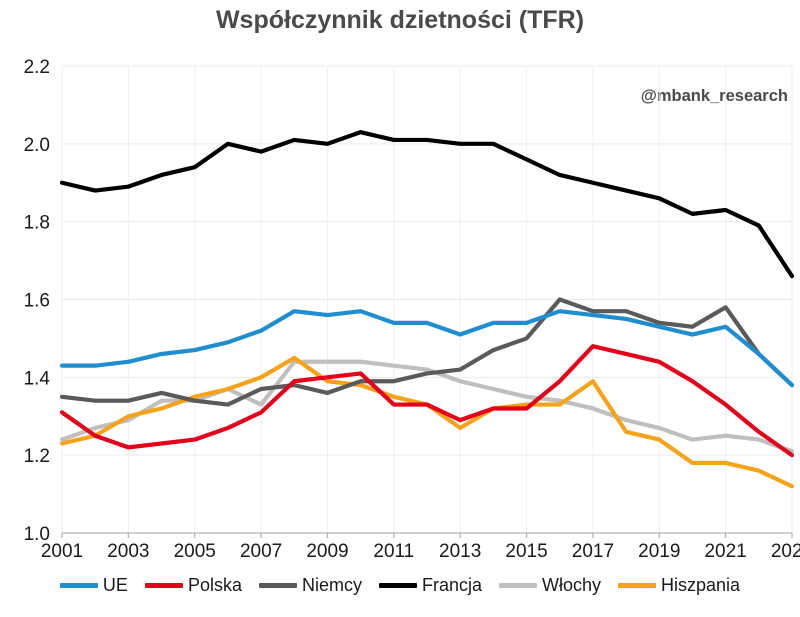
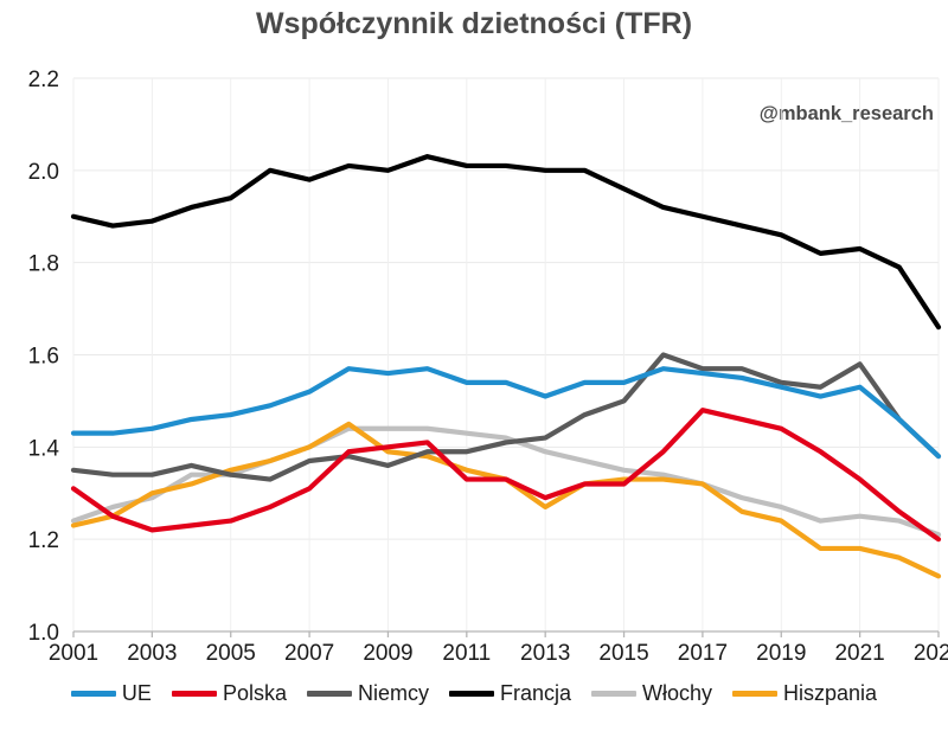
Włochy/2007: 1.33 -> 1.40
Hiszpania/2017: 1.39 -> 1.32
